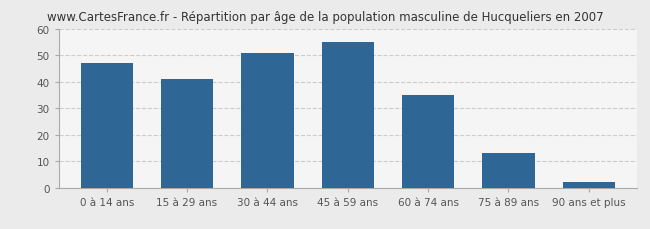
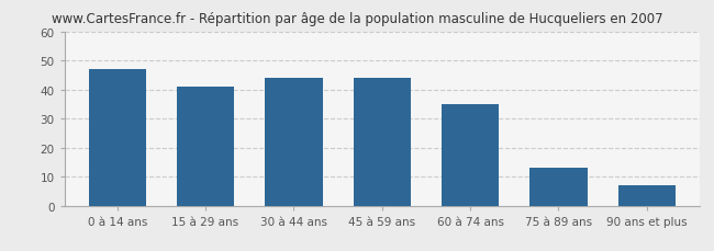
30 à 44 ans: 51 -> 44
45 à 59 ans: 55 -> 44
90 ans et plus: 2 -> 7
